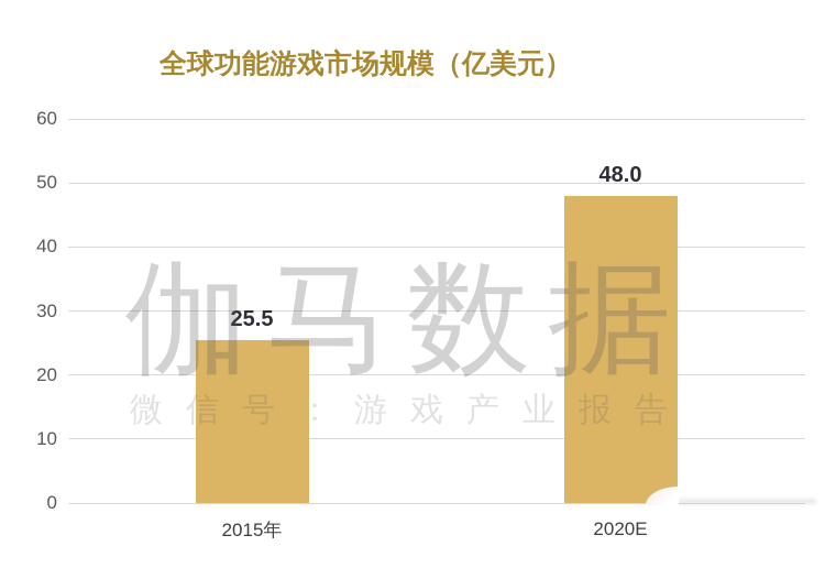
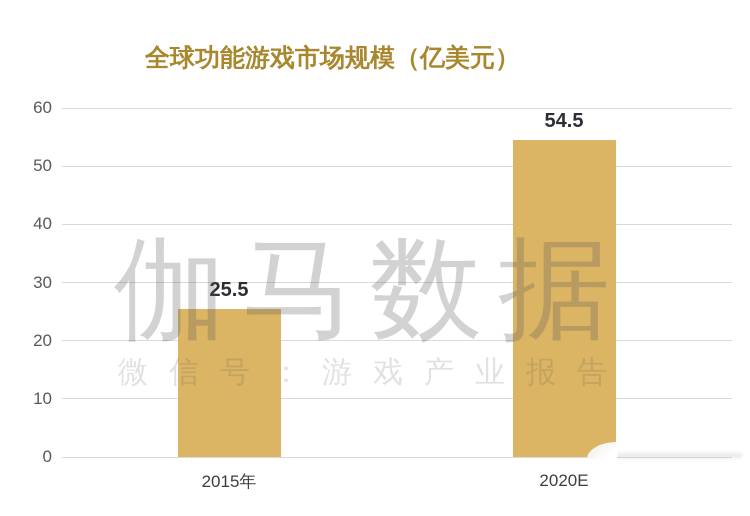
2020E: 48.0 -> 54.5
